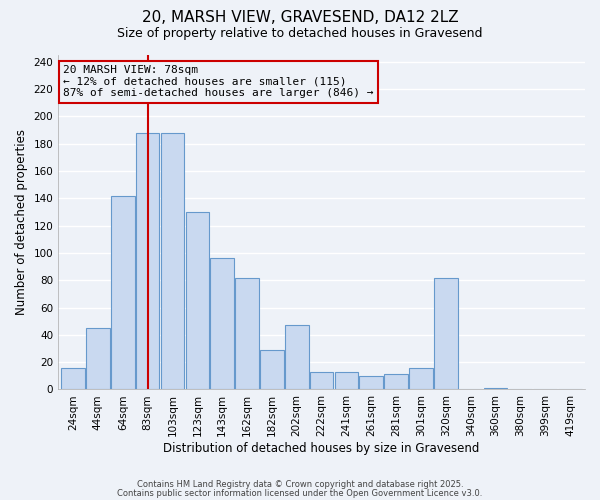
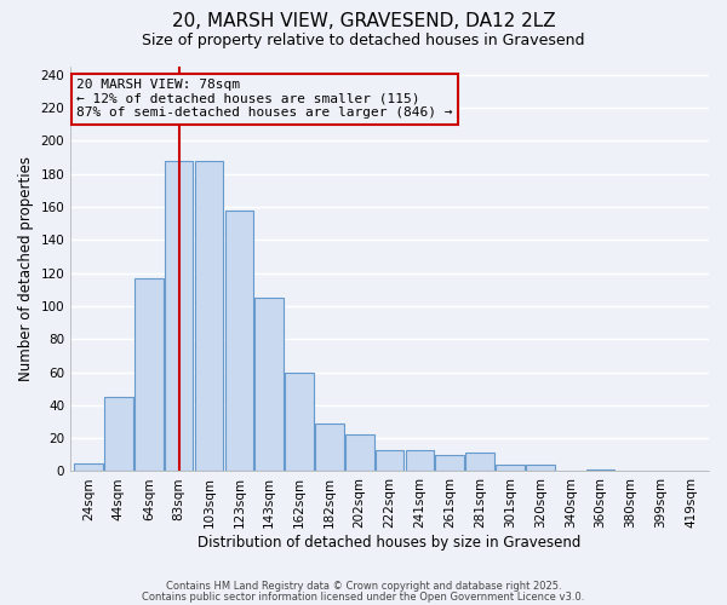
24sqm: 16 -> 5
64sqm: 142 -> 117
123sqm: 130 -> 158
143sqm: 96 -> 105
162sqm: 82 -> 60
202sqm: 47 -> 22
301sqm: 16 -> 4
320sqm: 82 -> 4
